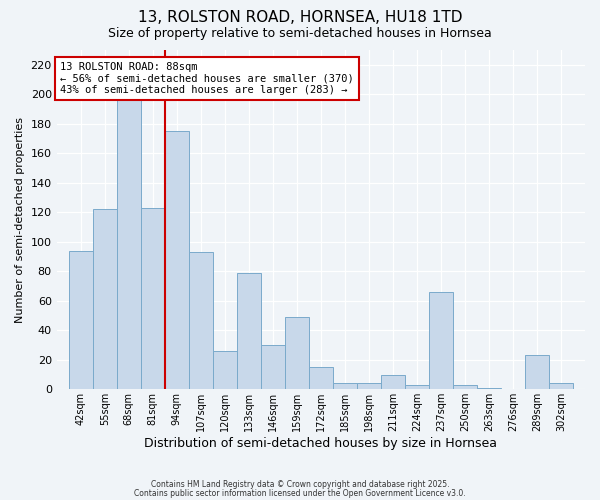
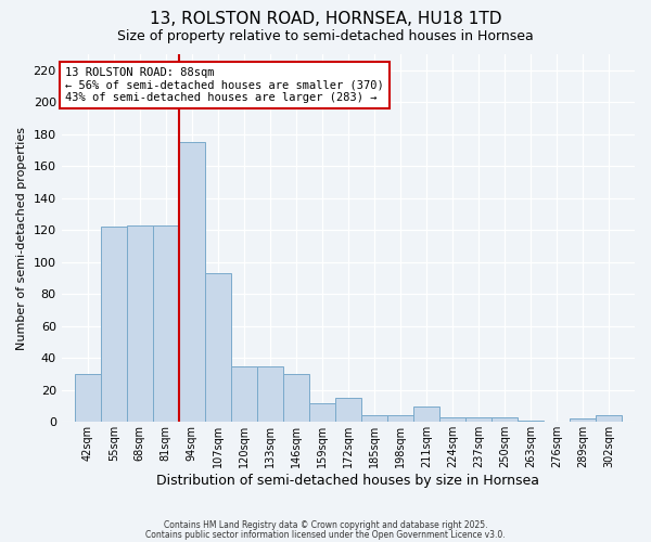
42sqm: 94 -> 30
68sqm: 198 -> 123
120sqm: 26 -> 35
133sqm: 79 -> 35
159sqm: 49 -> 12
237sqm: 66 -> 3
289sqm: 23 -> 2
